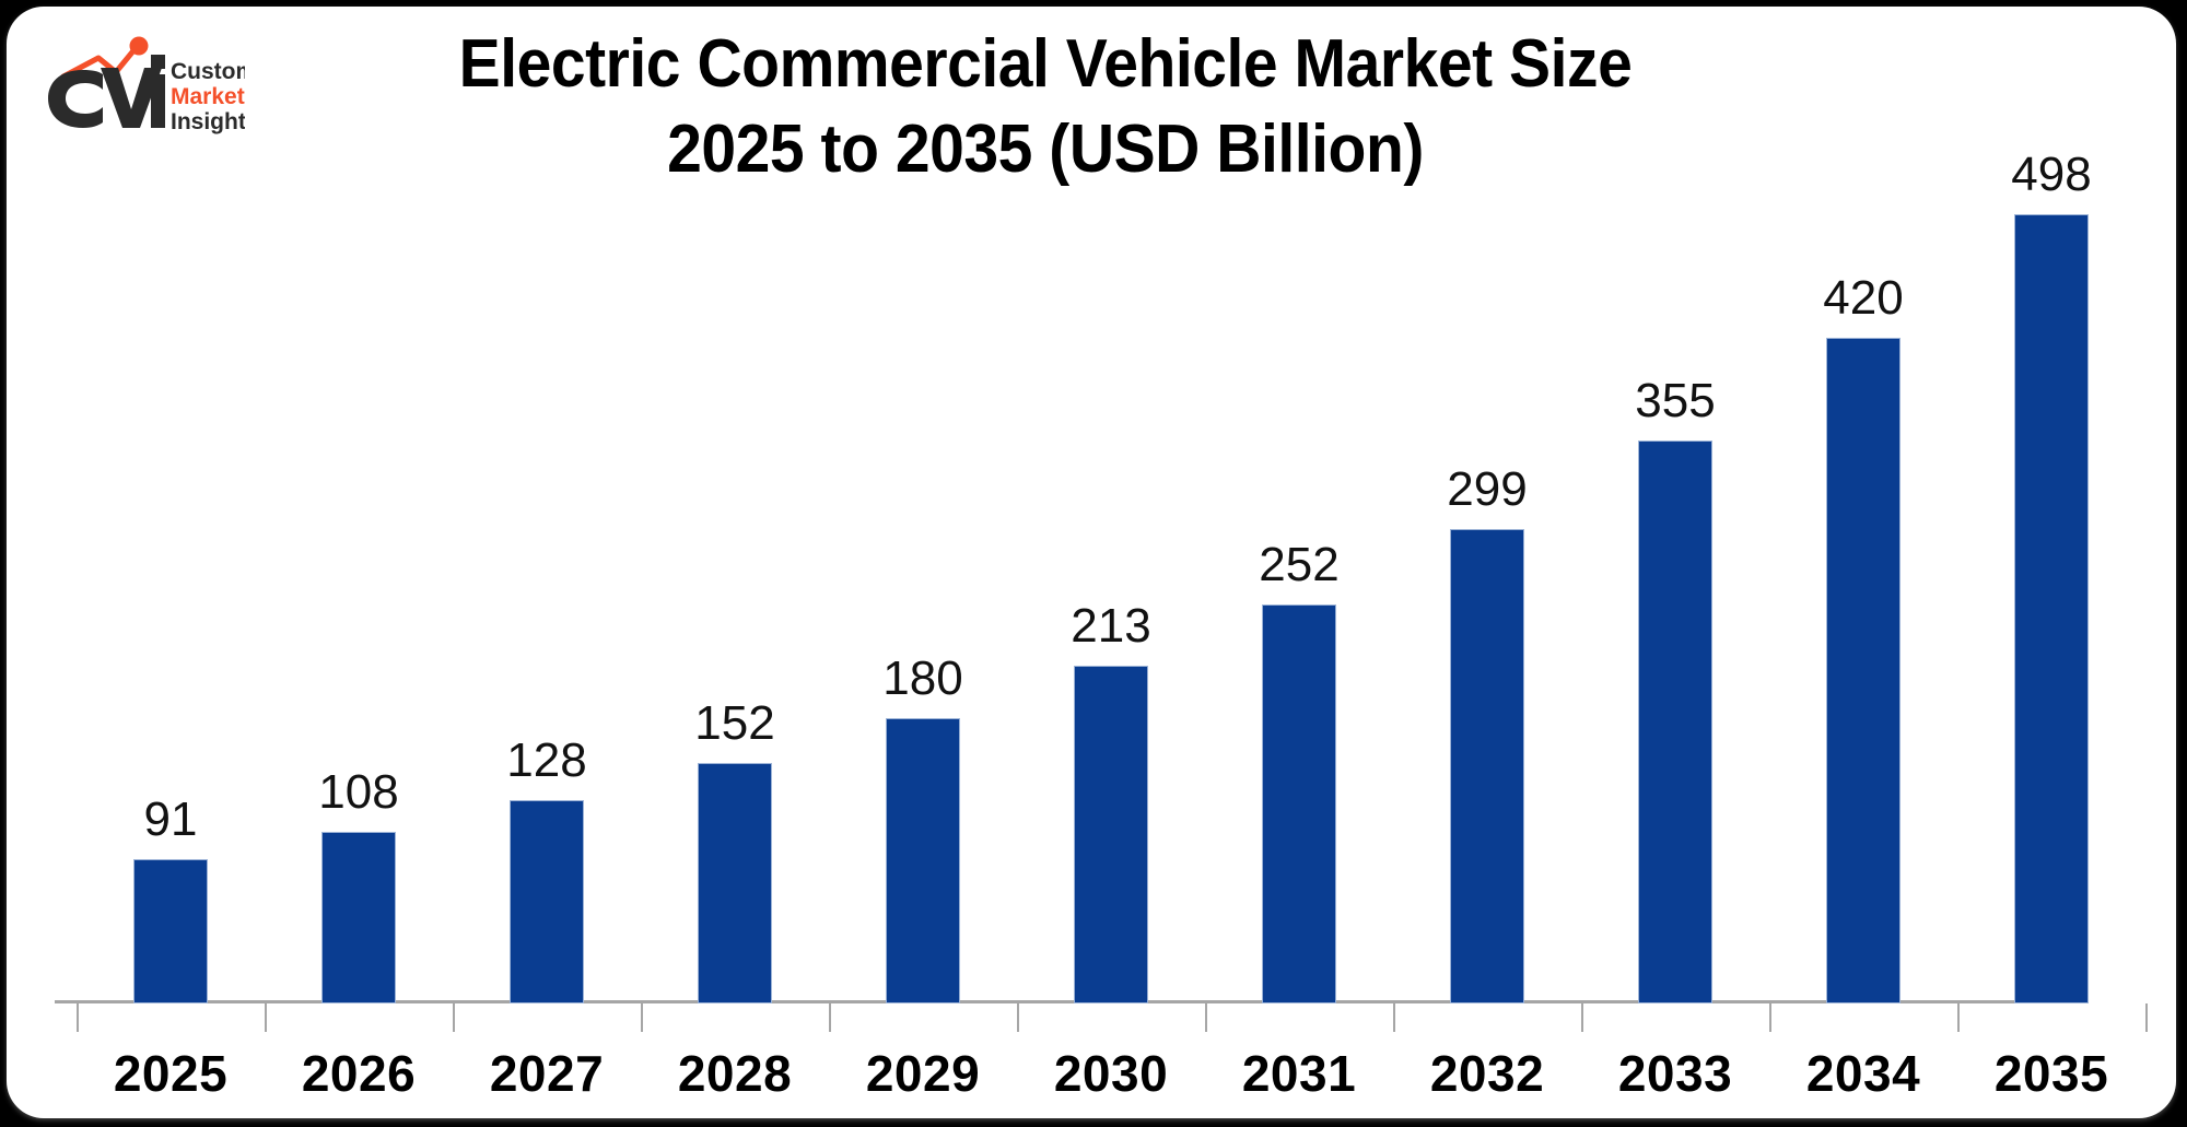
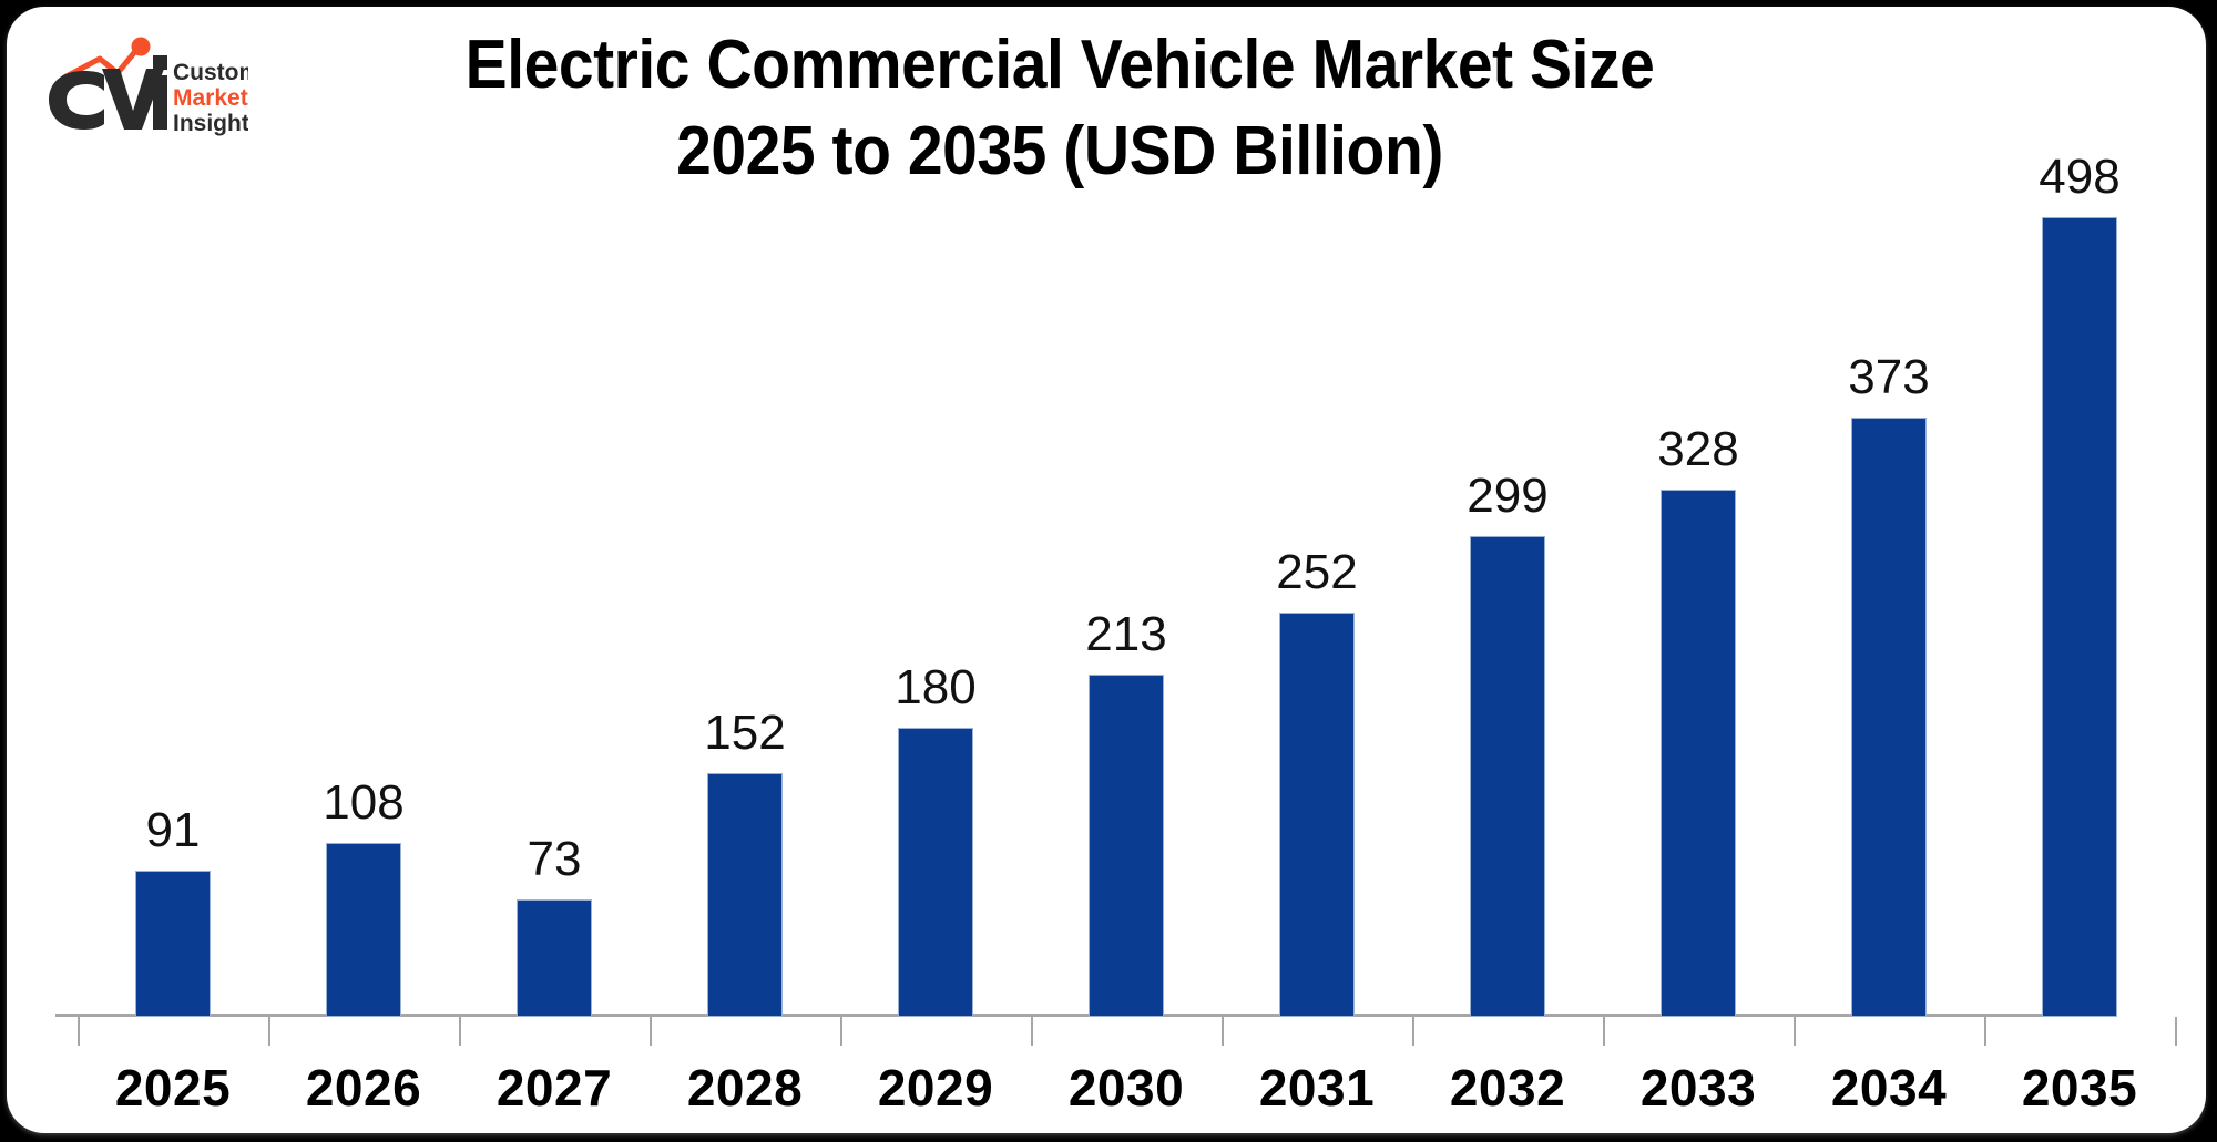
2027: 128 -> 73
2033: 355 -> 328
2034: 420 -> 373
